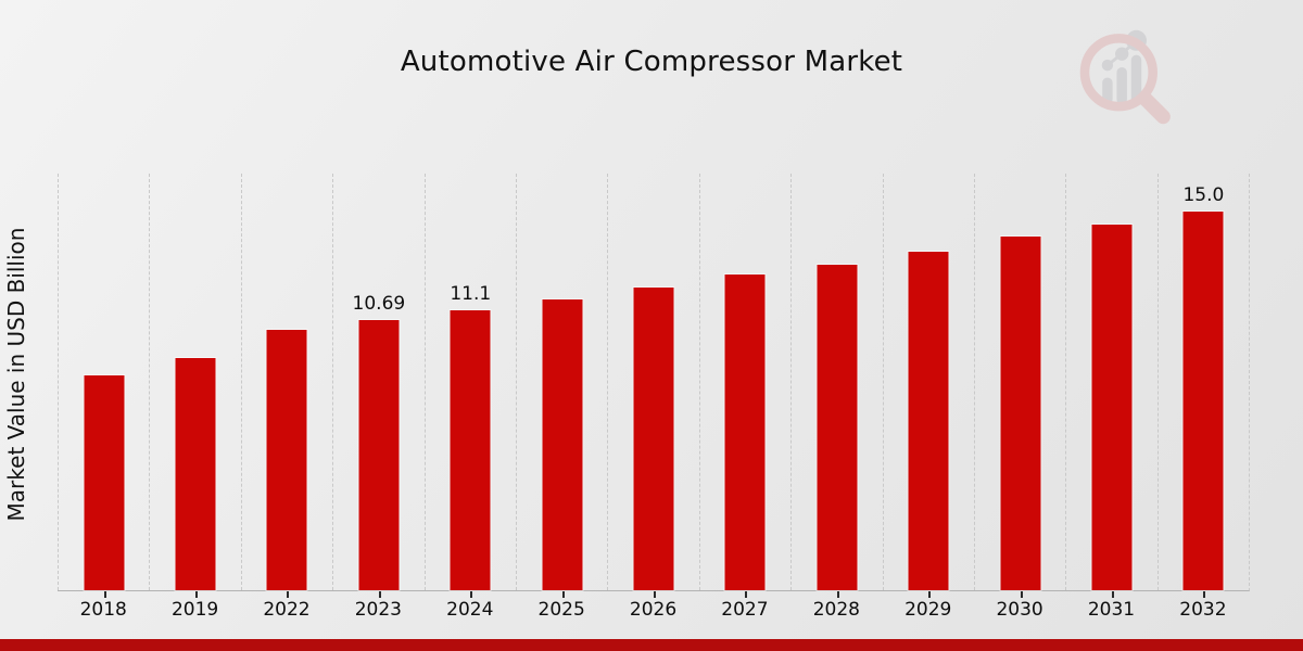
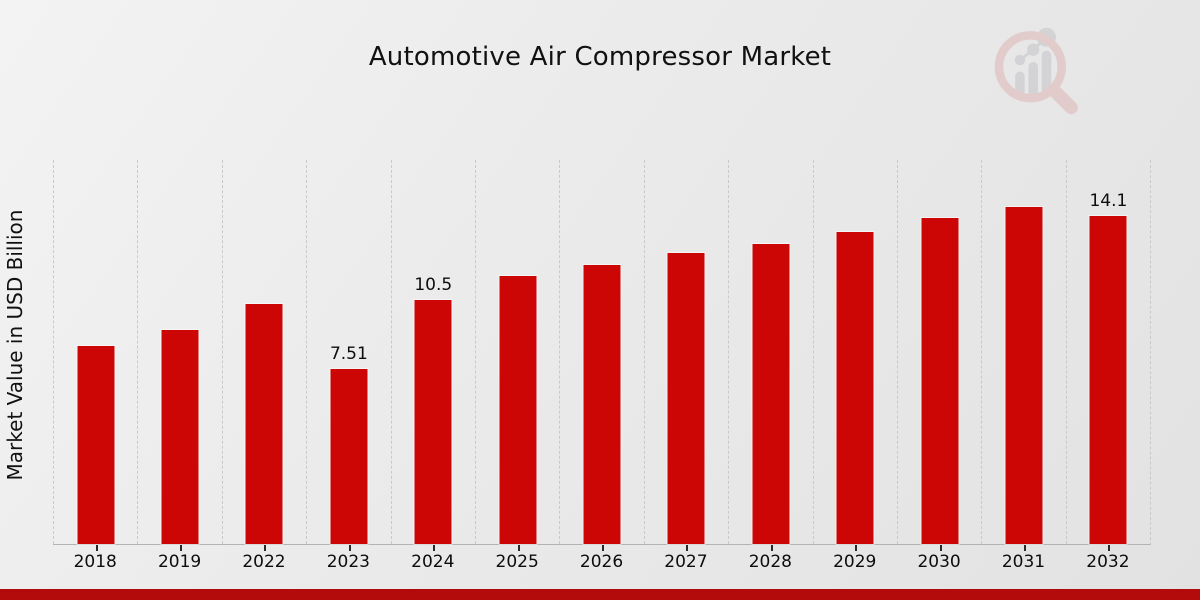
2023: 10.69 -> 7.51
2024: 11.1 -> 10.5
2032: 15.0 -> 14.1
